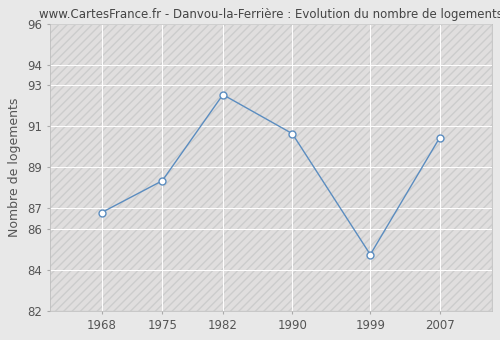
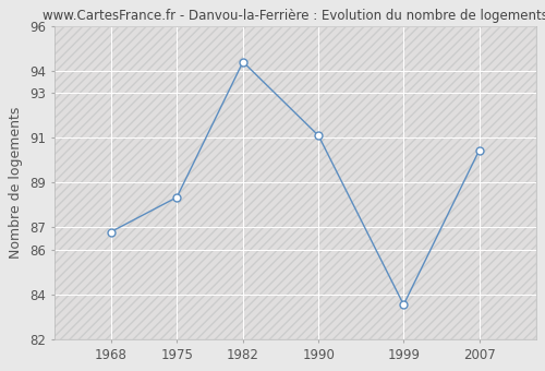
1982: 92.55 -> 94.40
1990: 90.65 -> 91.10
1999: 84.75 -> 83.55
